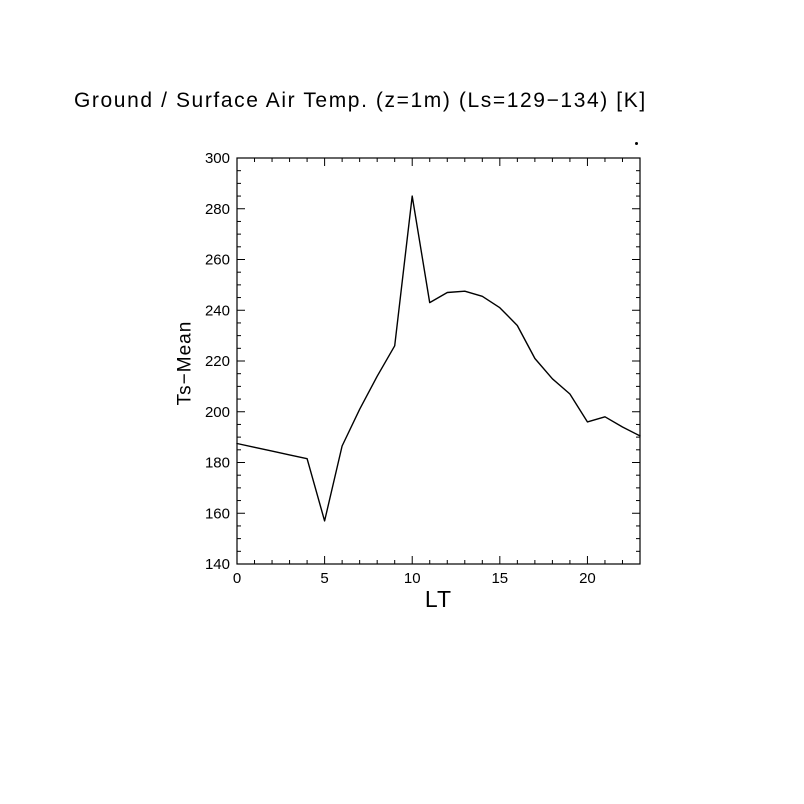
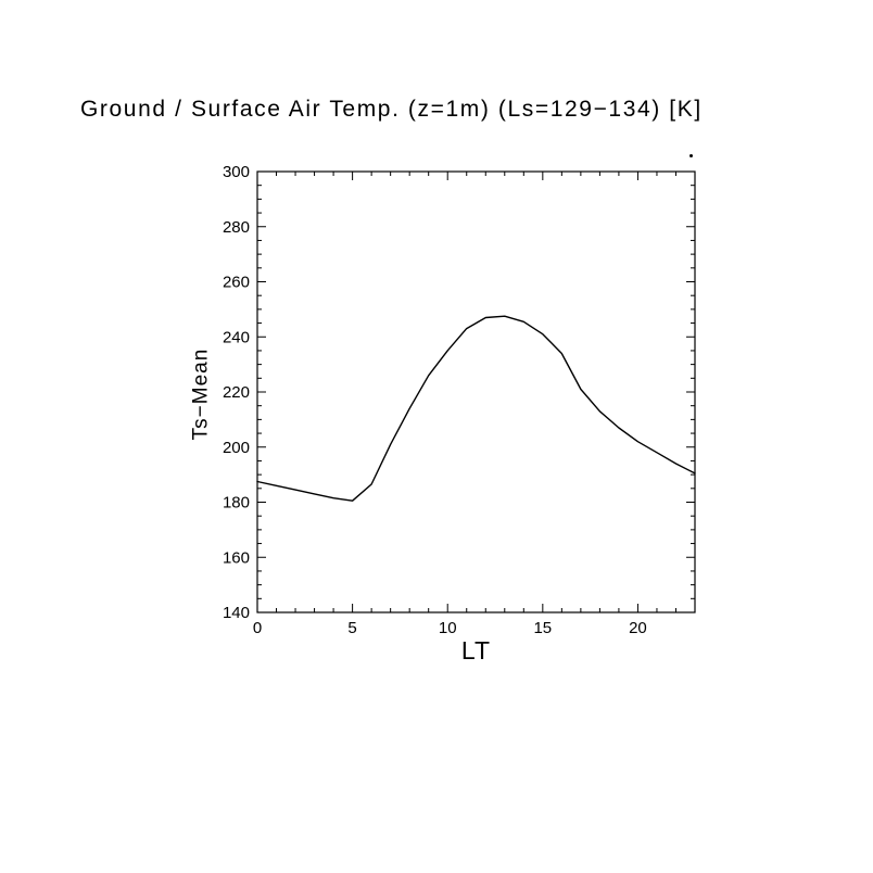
5: 157 -> 180
10: 285 -> 235
20: 196 -> 202
